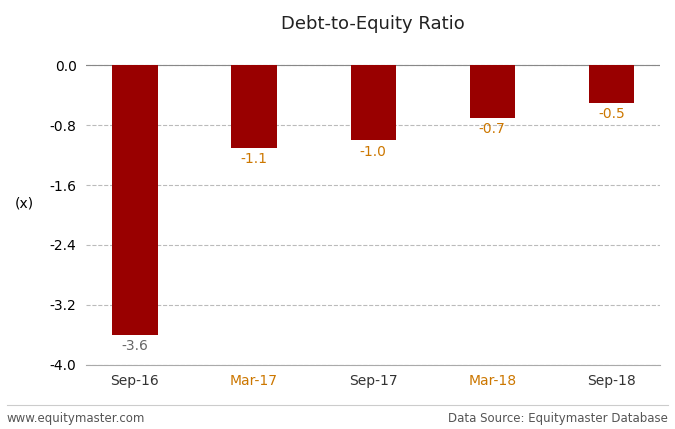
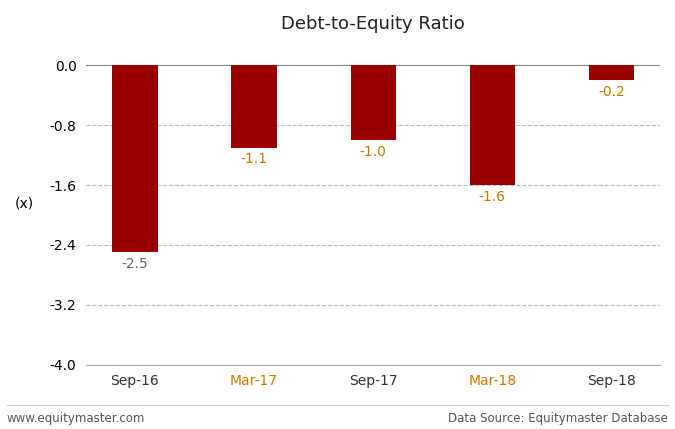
Sep-16: -3.6 -> -2.5
Mar-18: -0.7 -> -1.6
Sep-18: -0.5 -> -0.2
